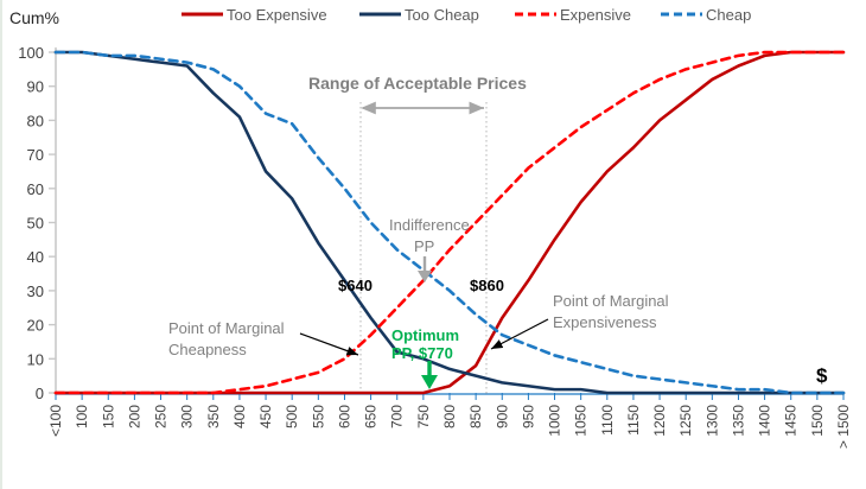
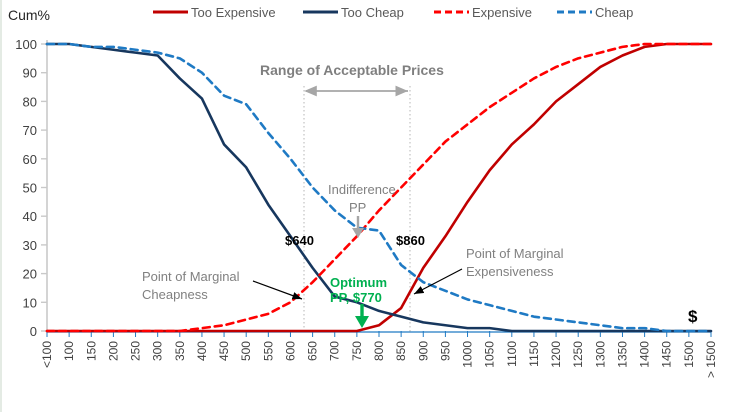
Cheap/800: 30 -> 35
